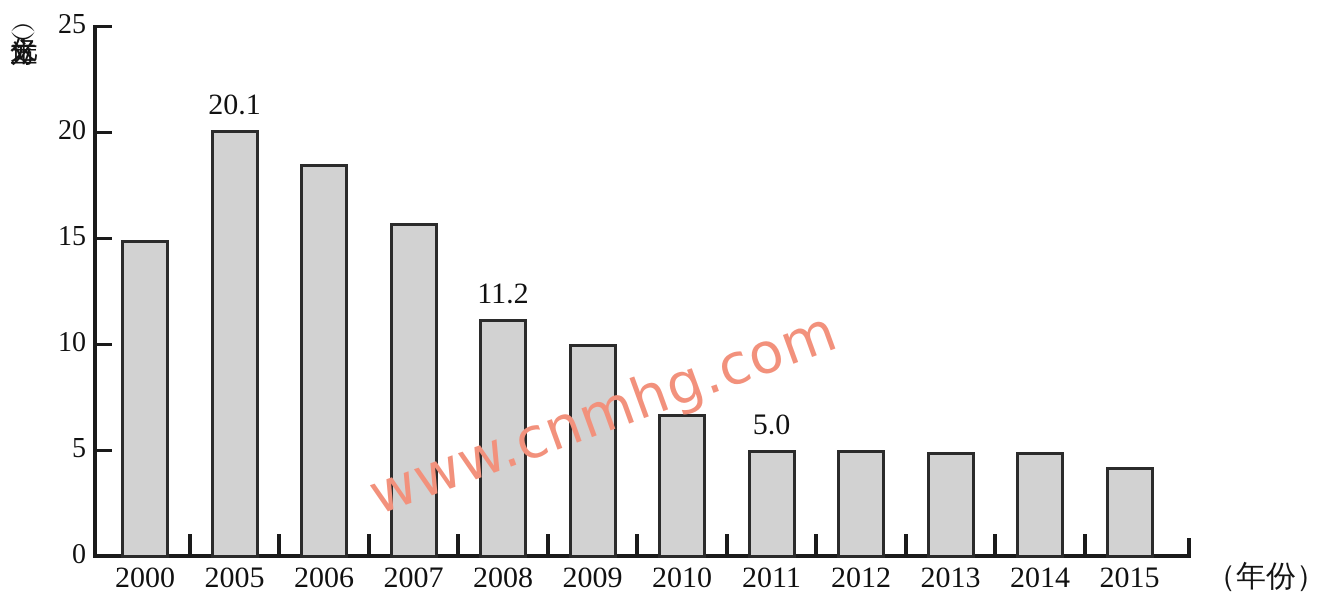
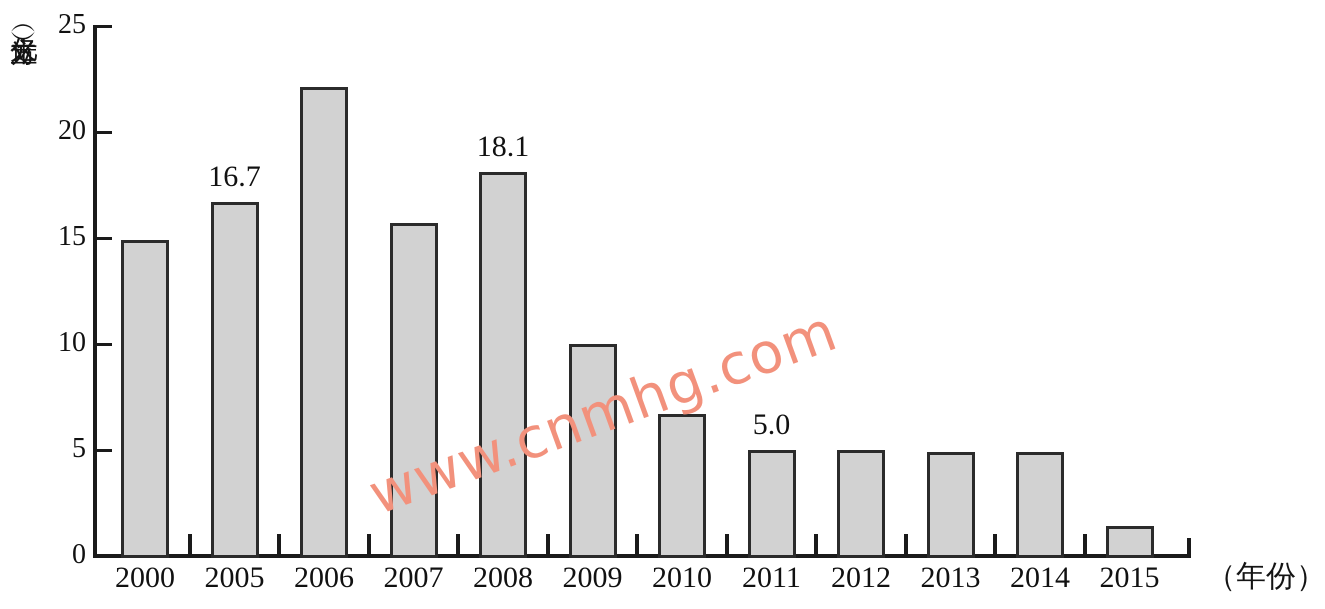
2005: 20.1 -> 16.7
2006: 18.5 -> 22.1
2008: 11.2 -> 18.1
2015: 4.2 -> 1.4
